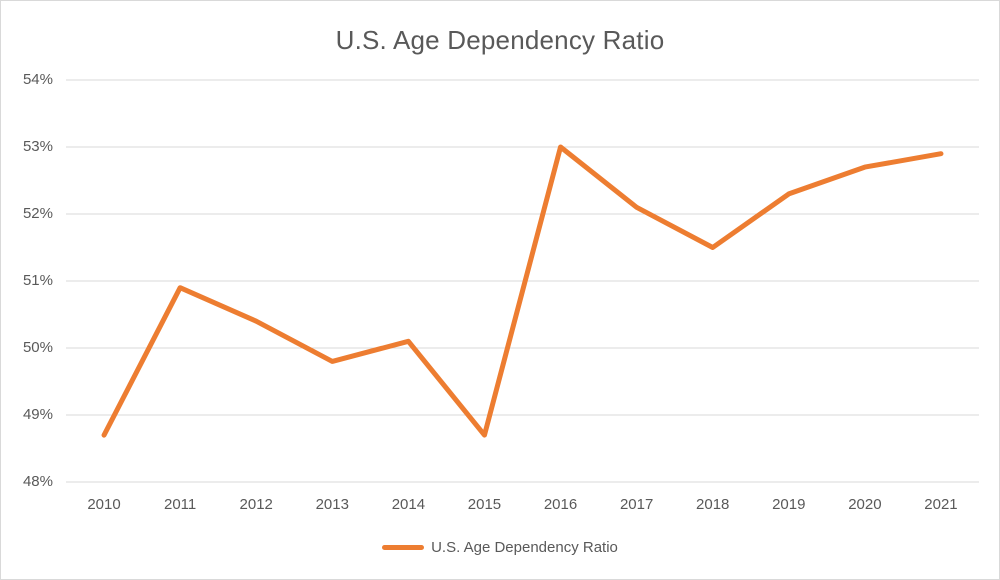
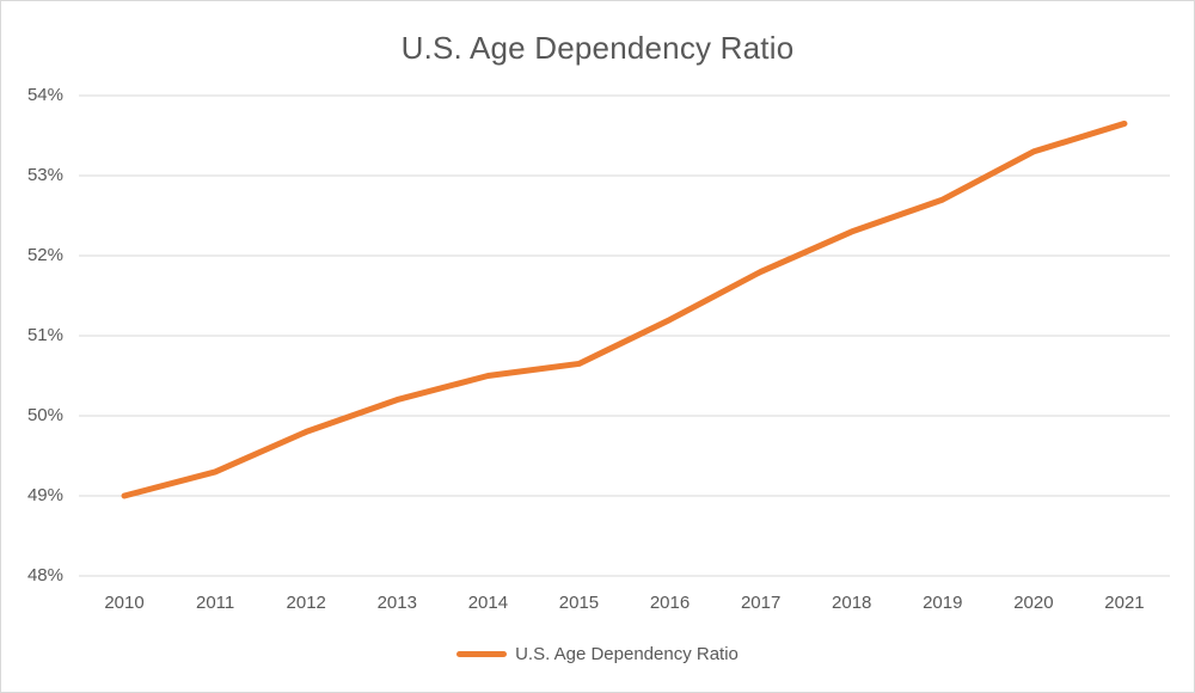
2010: 48.7% -> 49.0%
2011: 50.9% -> 49.3%
2012: 50.4% -> 49.8%
2013: 49.8% -> 50.2%
2014: 50.1% -> 50.5%
2015: 48.7% -> 50.6%
2016: 53.0% -> 51.2%
2017: 52.1% -> 51.8%
2018: 51.5% -> 52.3%
2019: 52.3% -> 52.7%
2020: 52.7% -> 53.3%
2021: 52.9% -> 53.6%
